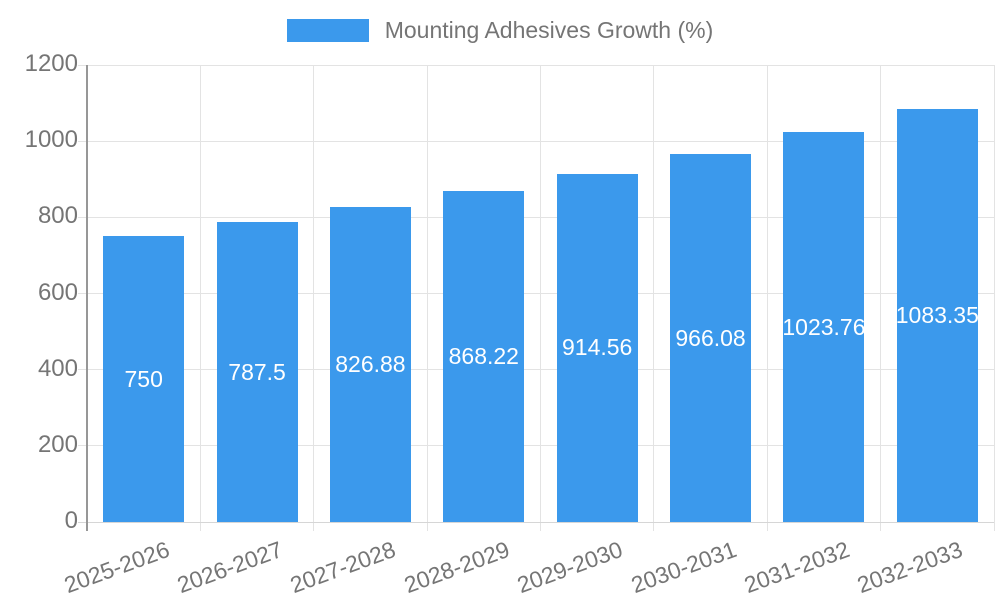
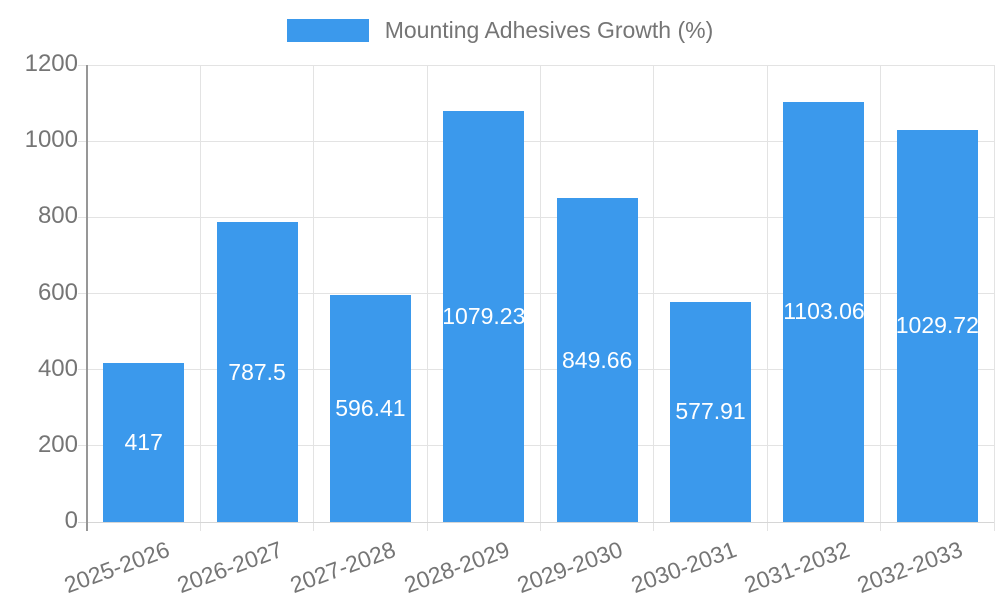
2025-2026: 750 -> 417
2027-2028: 826.88 -> 596.41
2028-2029: 868.22 -> 1079.23
2029-2030: 914.56 -> 849.66
2030-2031: 966.08 -> 577.91
2031-2032: 1023.76 -> 1103.06
2032-2033: 1083.35 -> 1029.72
